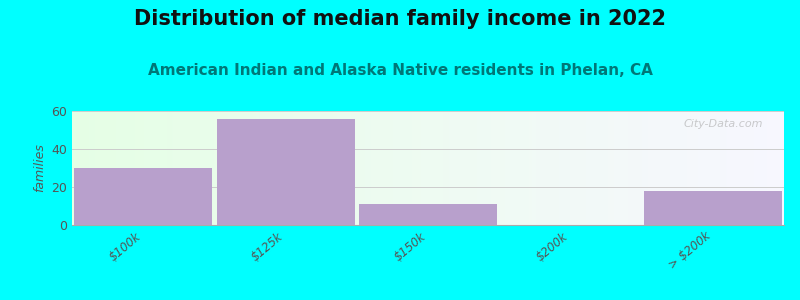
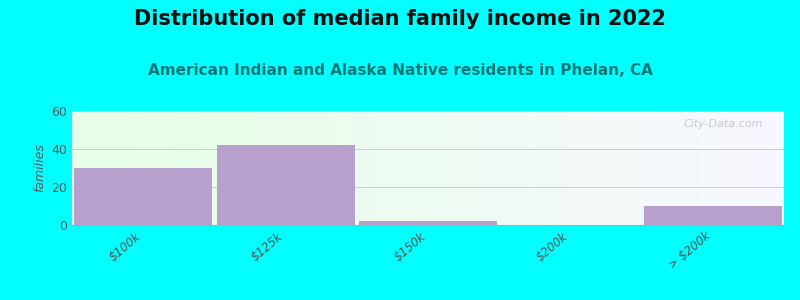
$125k: 56 -> 42
$150k: 11 -> 2
> $200k: 18 -> 10
